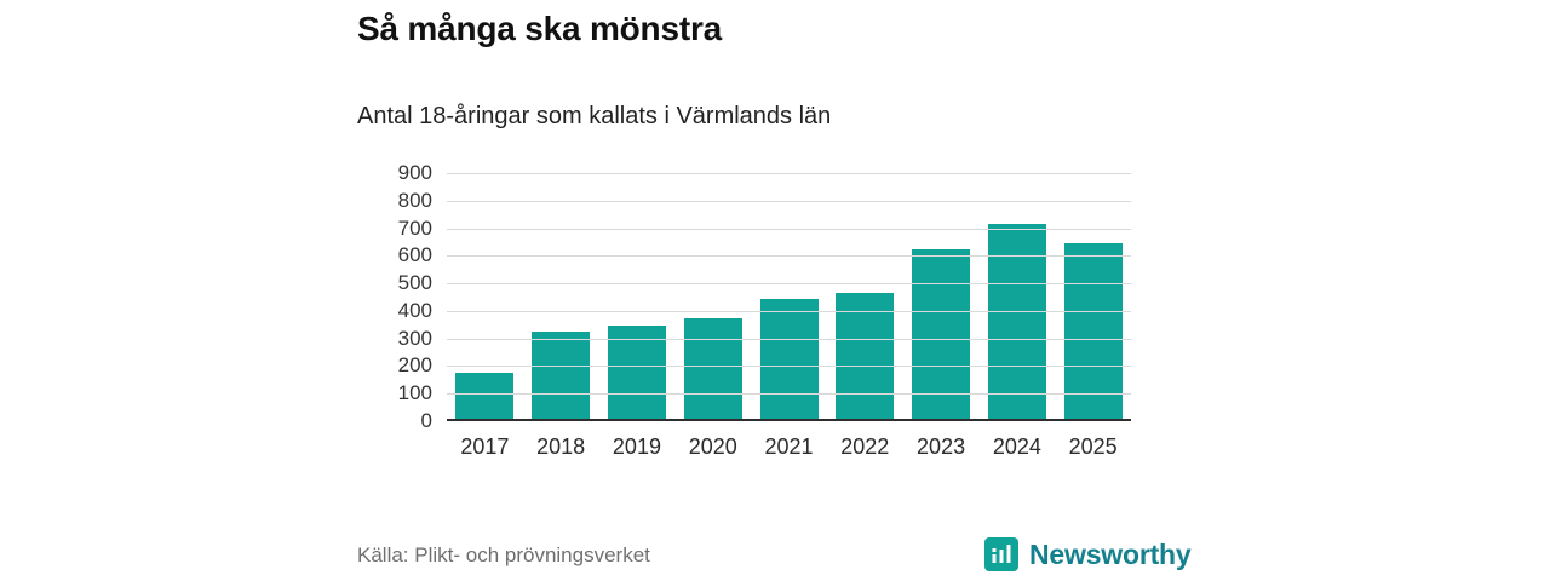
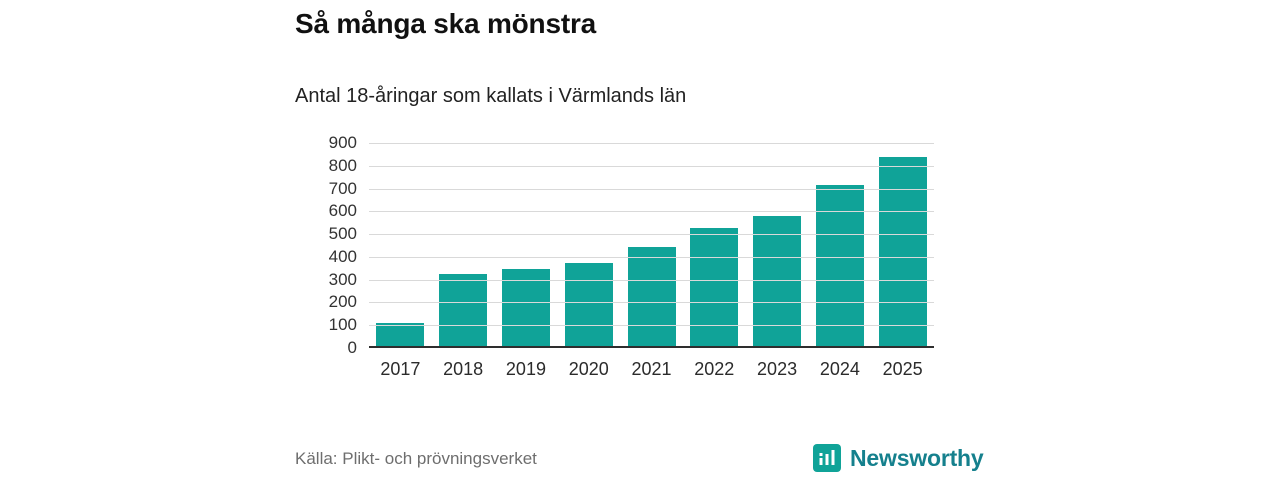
2017: 160 -> 100
2022: 460 -> 520
2023: 620 -> 570
2025: 640 -> 830
